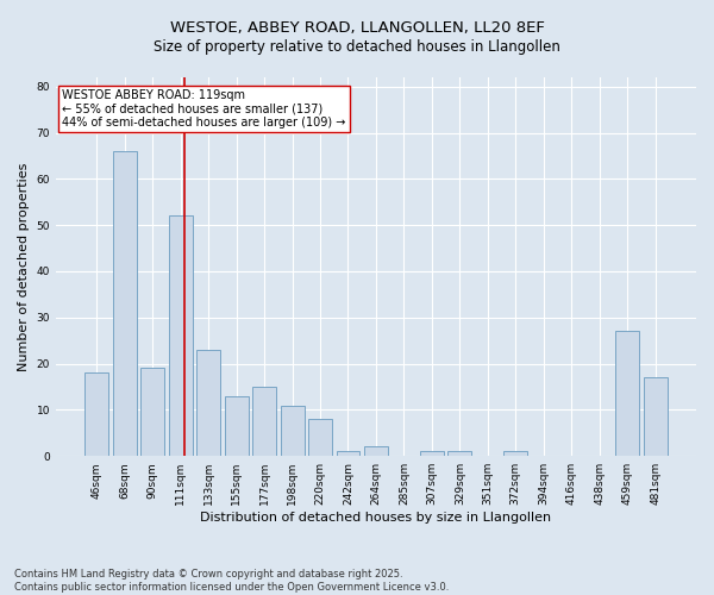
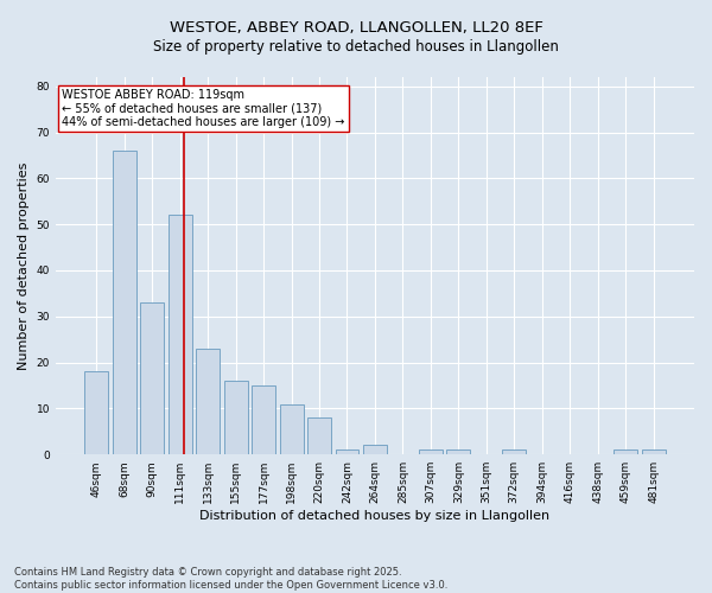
90sqm: 19 -> 33
155sqm: 13 -> 16
459sqm: 27 -> 1
481sqm: 17 -> 1
